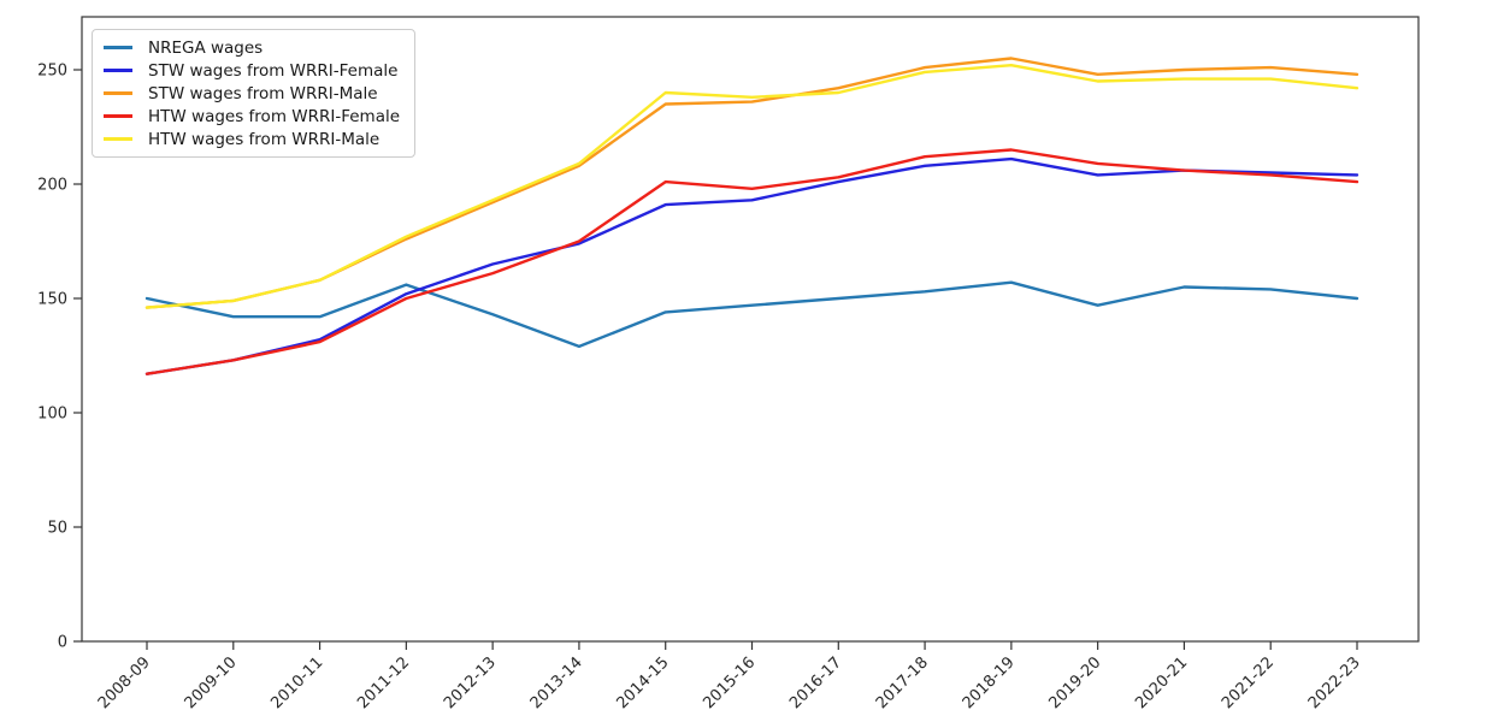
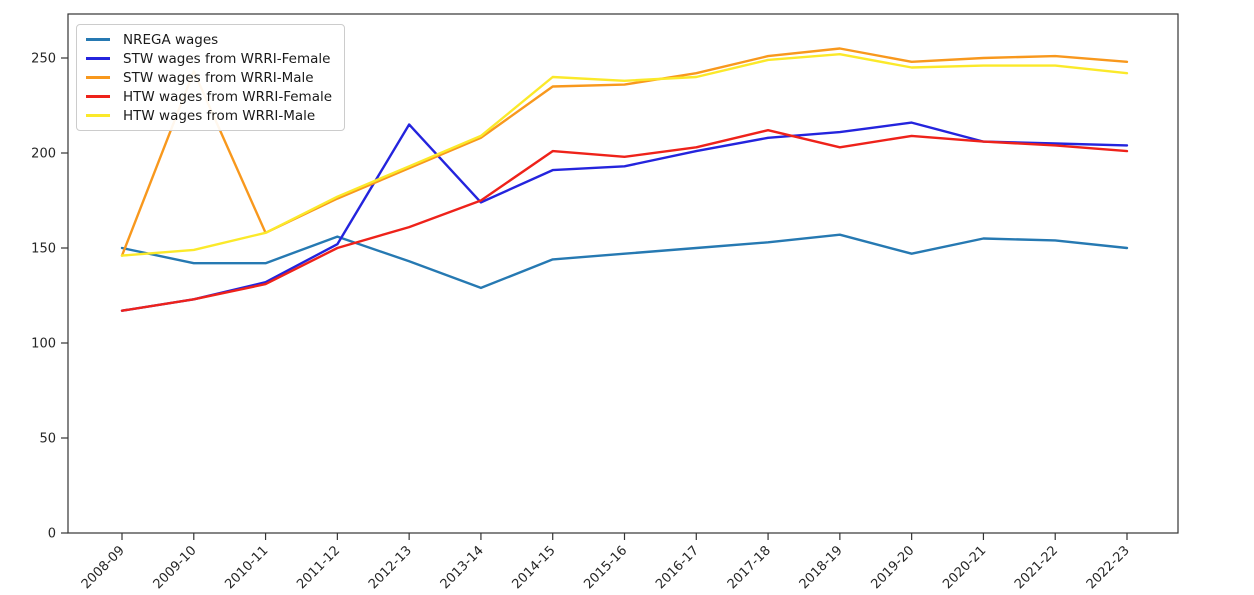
STW wages from WRRI-Male/2009-10: 149 -> 243
STW wages from WRRI-Female/2012-13: 165 -> 215
HTW wages from WRRI-Female/2018-19: 215 -> 203
STW wages from WRRI-Female/2019-20: 204 -> 216
